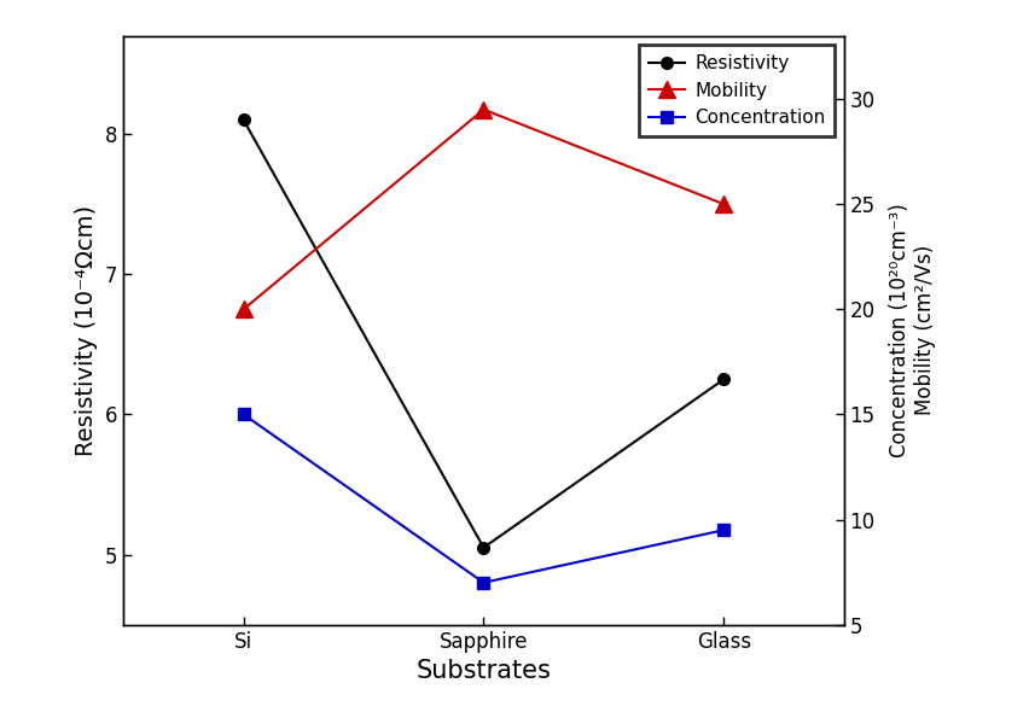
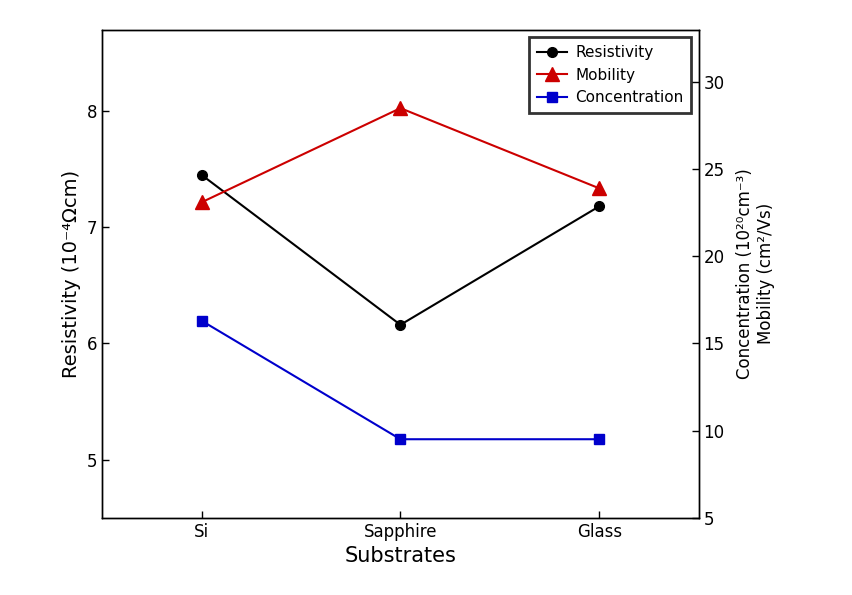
Resistivity/Si: 8.10 -> 7.45
Mobility/Si: 20.0 -> 23.1
Concentration/Si: 15.0 -> 16.3
Resistivity/Sapphire: 5.05 -> 6.16
Mobility/Sapphire: 29.5 -> 28.5
Concentration/Sapphire: 7.0 -> 9.5
Resistivity/Glass: 6.25 -> 7.18
Mobility/Glass: 25.0 -> 23.9
